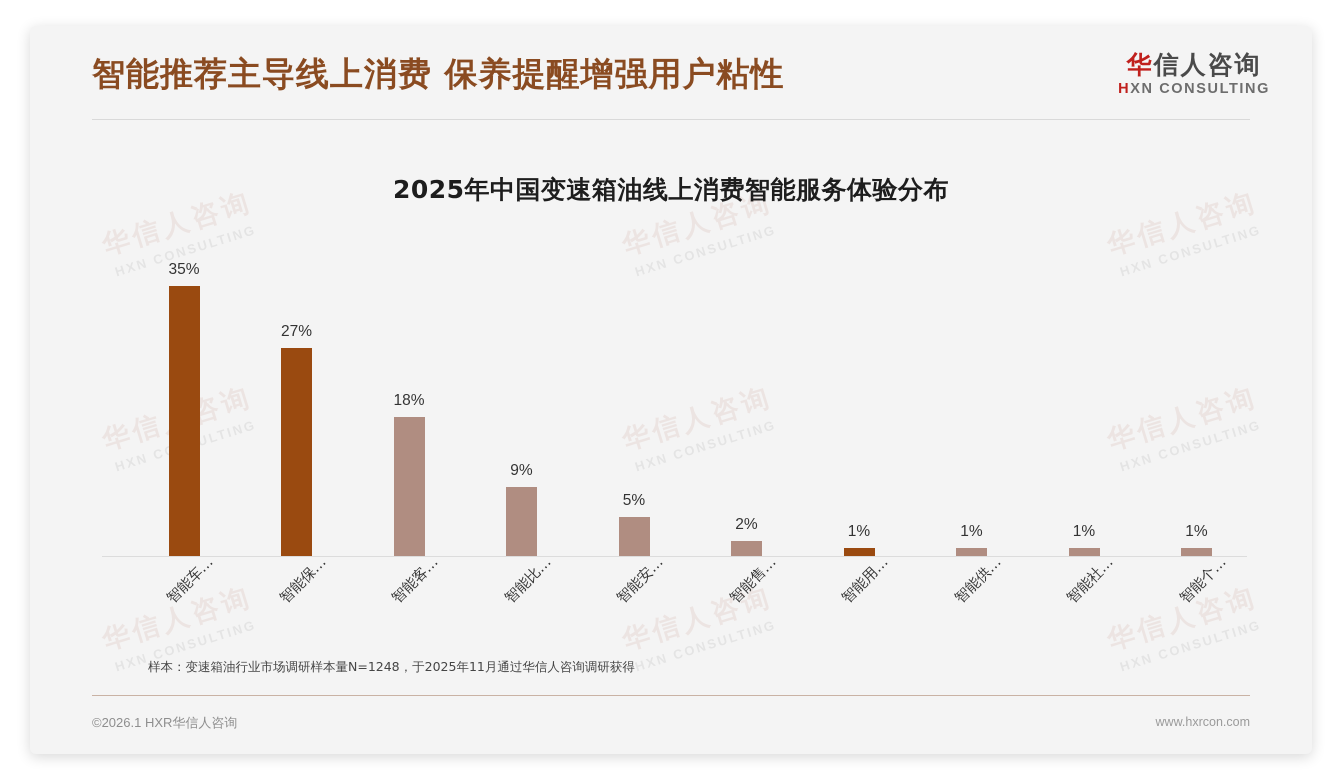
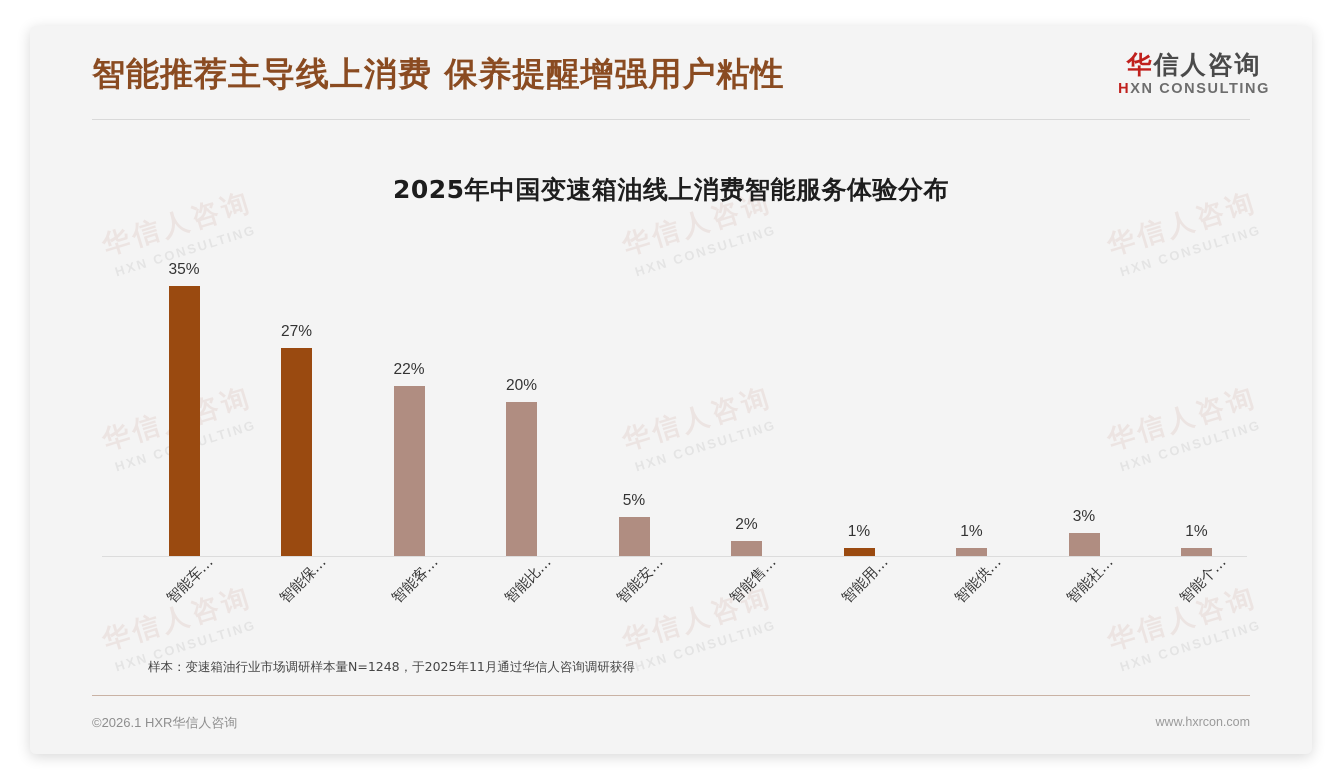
智能客…: 18% -> 22%
智能比…: 9% -> 20%
智能社…: 1% -> 3%
